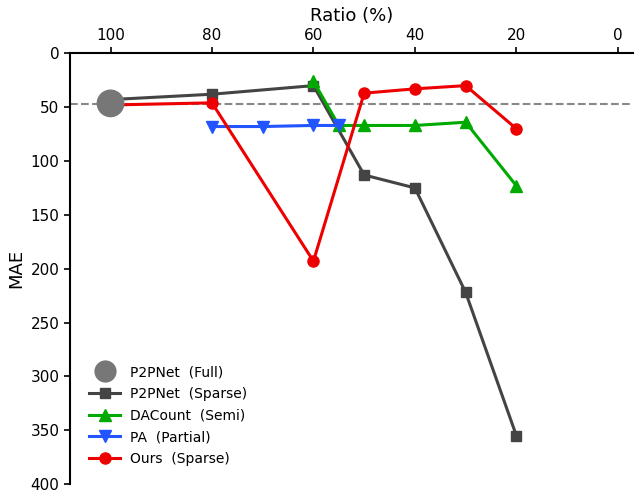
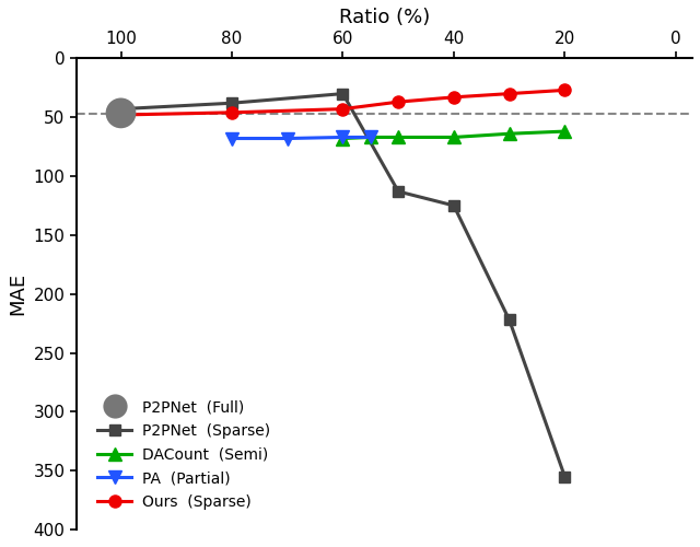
DACount (Semi)/60: 26 -> 68
Ours (Sparse)/60: 193 -> 43
DACount (Semi)/20: 123 -> 62
Ours (Sparse)/20: 70 -> 27
